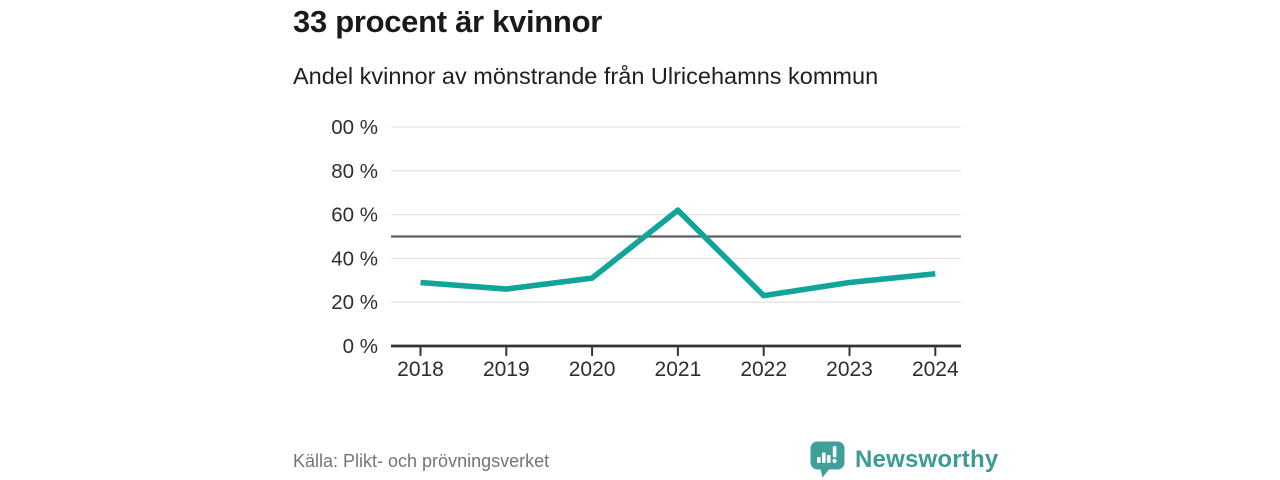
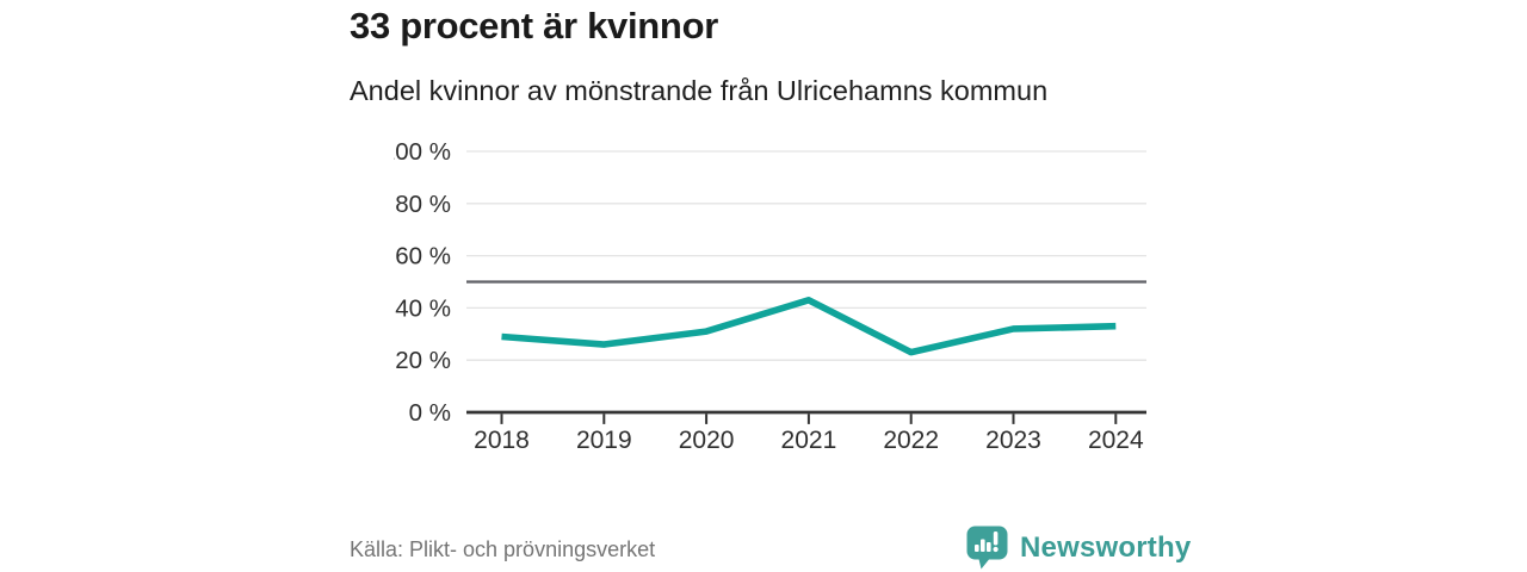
2021: 62% -> 43%
2023: 29% -> 32%
